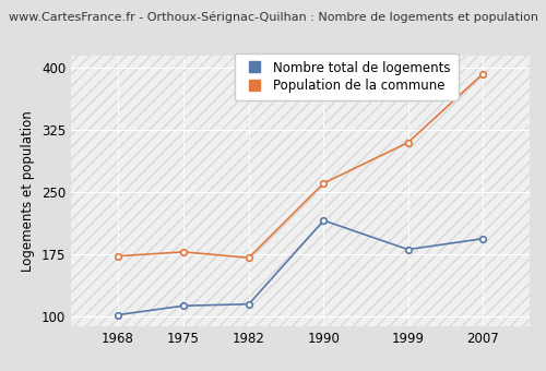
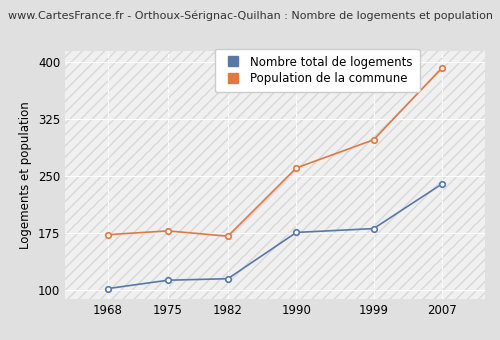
Nombre total de logements/1990: 216 -> 176
Population de la commune/1999: 310 -> 298
Nombre total de logements/2007: 194 -> 240
